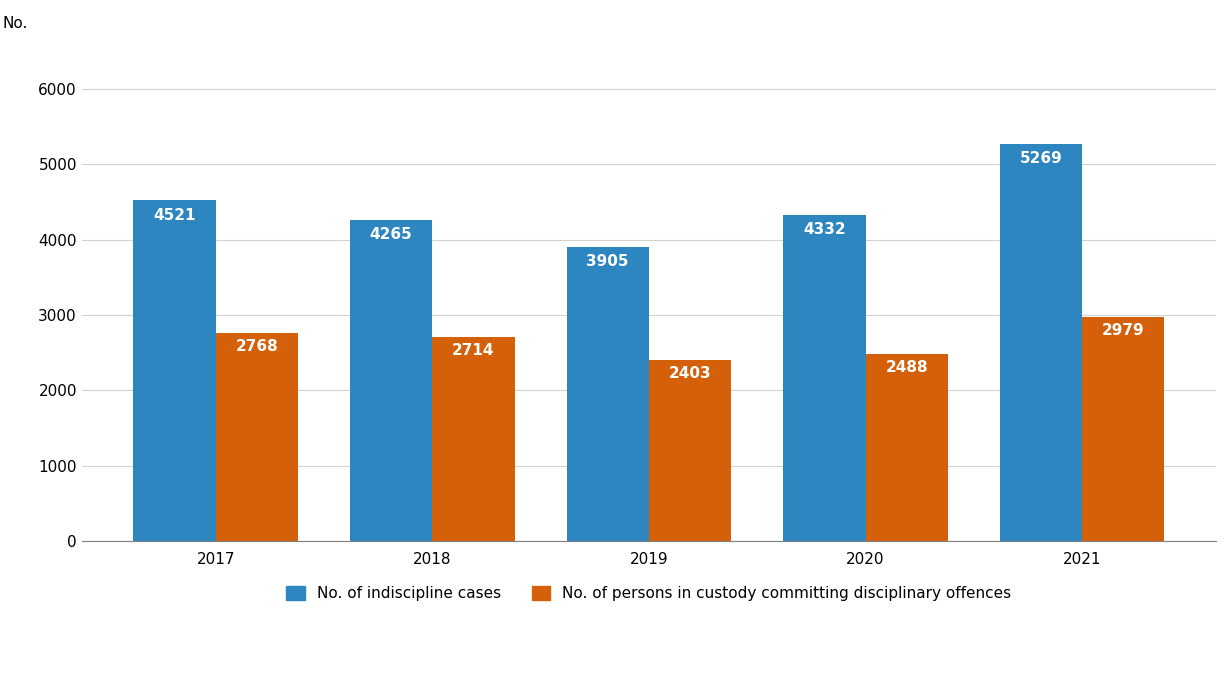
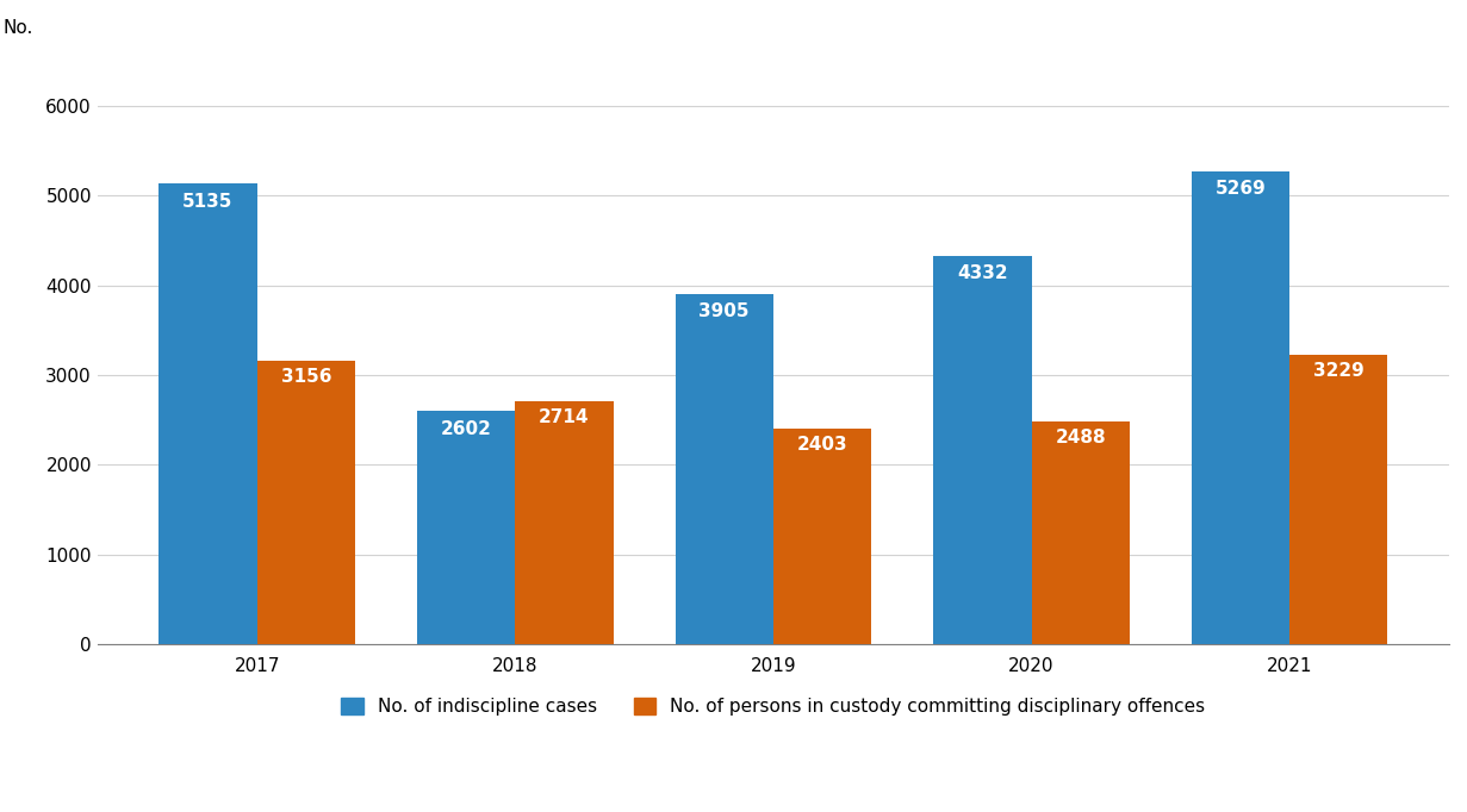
No. of indiscipline cases/2017: 4521 -> 5135
No. of persons in custody committing disciplinary offences/2017: 2768 -> 3156
No. of indiscipline cases/2018: 4265 -> 2602
No. of persons in custody committing disciplinary offences/2021: 2979 -> 3229
